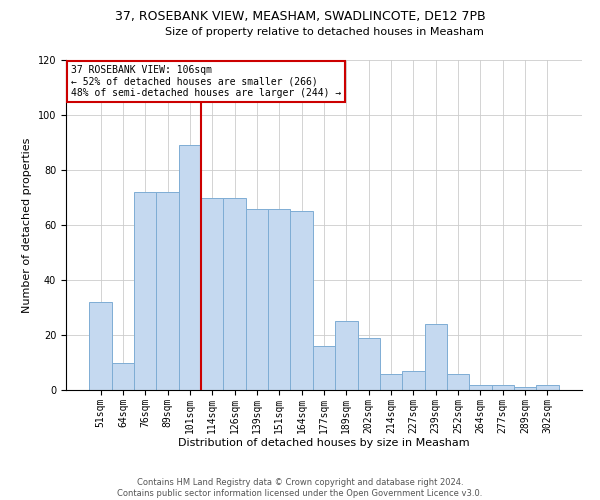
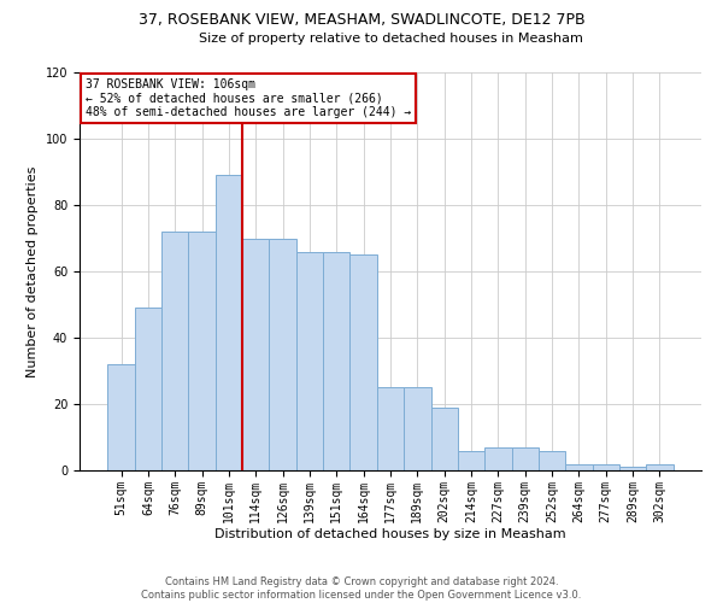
64sqm: 10 -> 49
177sqm: 16 -> 25
239sqm: 24 -> 7
